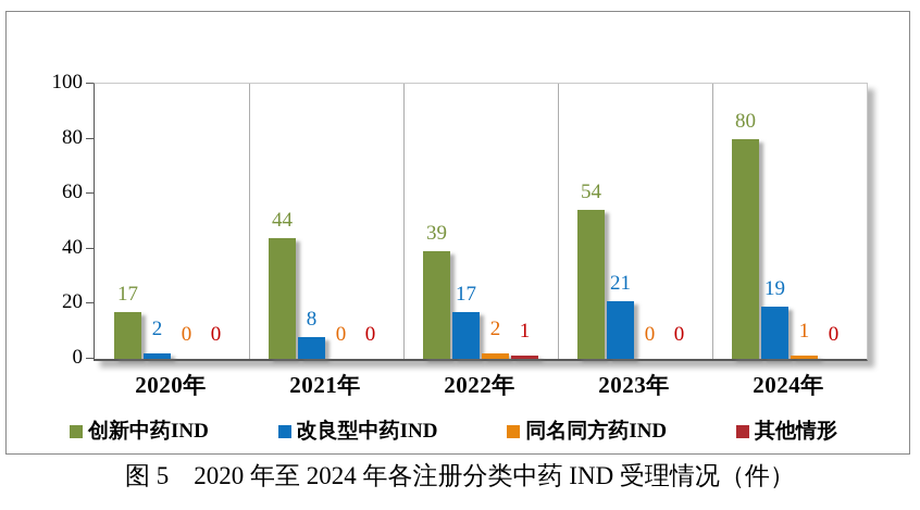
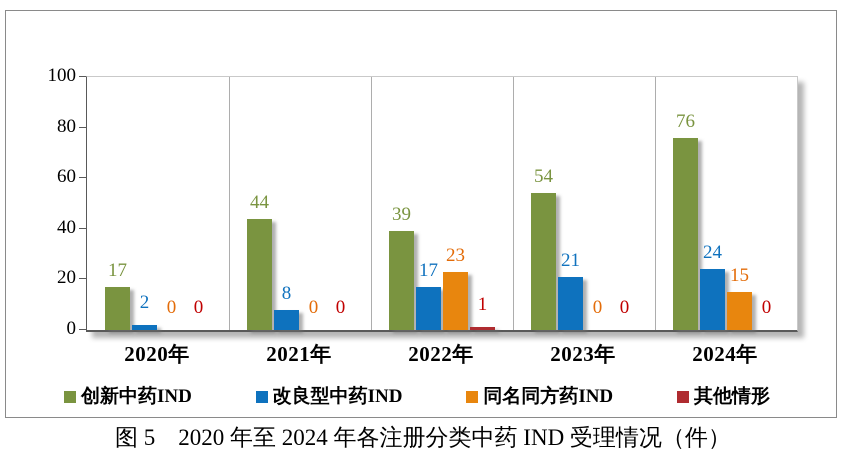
同名同方药IND/2022年: 2 -> 23
创新中药IND/2024年: 80 -> 76
改良型中药IND/2024年: 19 -> 24
同名同方药IND/2024年: 1 -> 15
